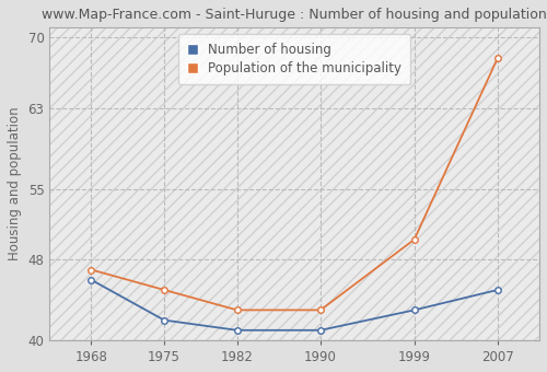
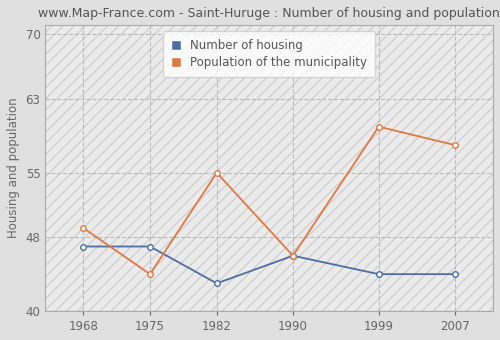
Number of housing/1968: 46 -> 47
Population of the municipality/1968: 47 -> 49
Number of housing/1975: 42 -> 47
Population of the municipality/1975: 45 -> 44
Number of housing/1982: 41 -> 43
Population of the municipality/1982: 43 -> 55
Number of housing/1990: 41 -> 46
Population of the municipality/1990: 43 -> 46
Number of housing/1999: 43 -> 44
Population of the municipality/1999: 50 -> 60
Number of housing/2007: 45 -> 44
Population of the municipality/2007: 68 -> 58
